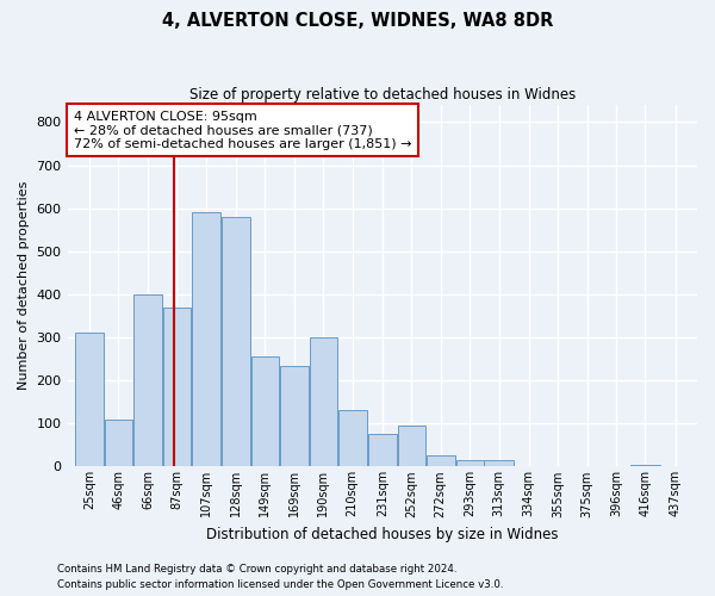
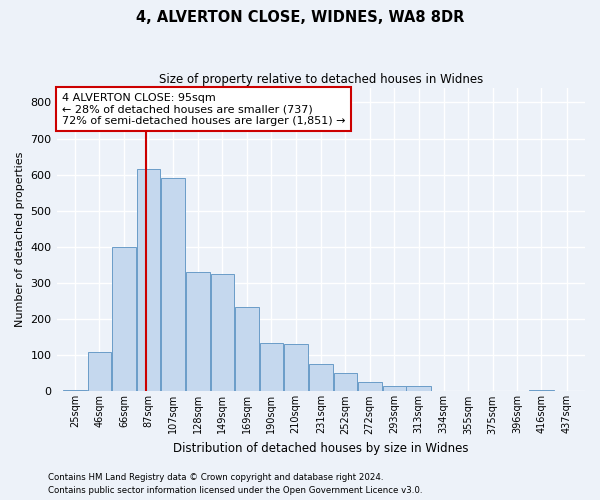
25sqm: 310 -> 5
87sqm: 370 -> 615
128sqm: 580 -> 330
149sqm: 255 -> 325
190sqm: 300 -> 135
252sqm: 95 -> 52
